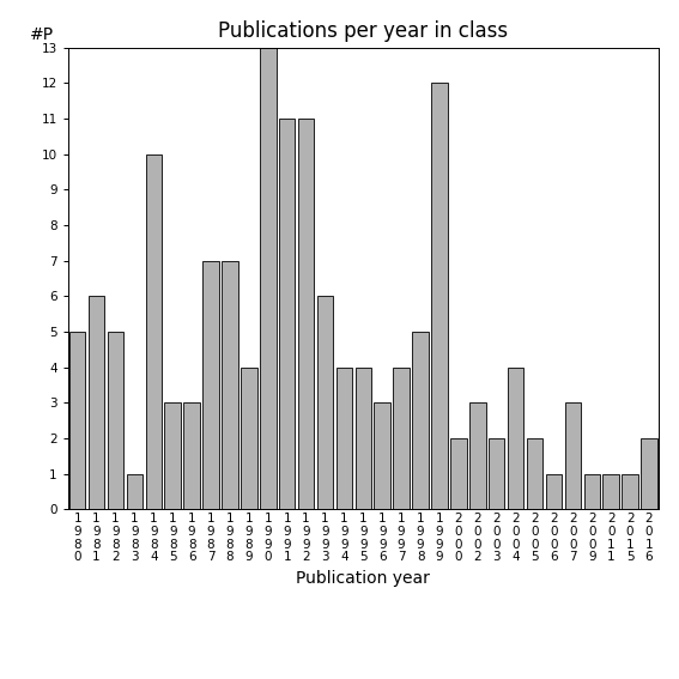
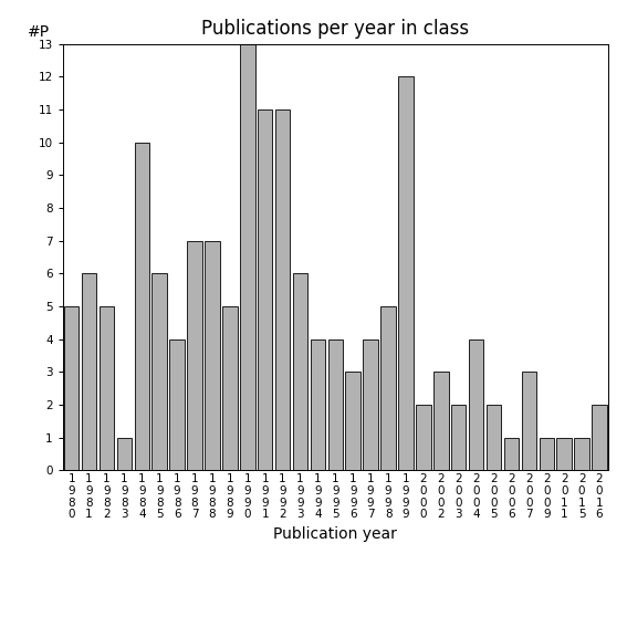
1 9 8 5: 3 -> 6
1 9 8 6: 3 -> 4
1 9 8 9: 4 -> 5
